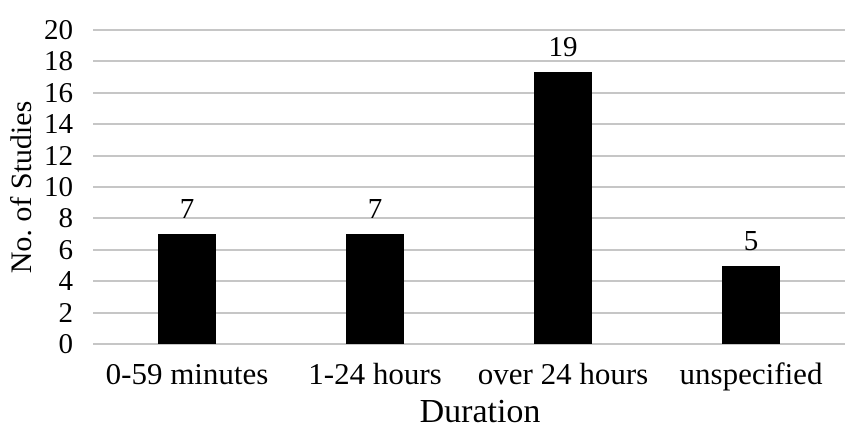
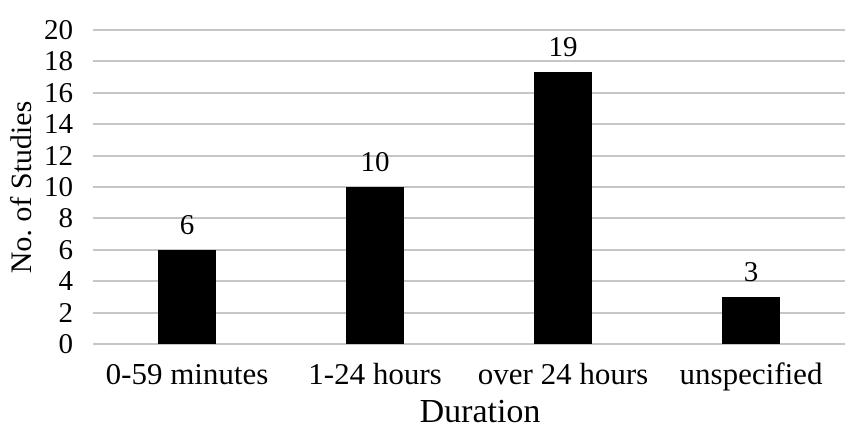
0-59 minutes: 7 -> 6
1-24 hours: 7 -> 10
unspecified: 5 -> 3
